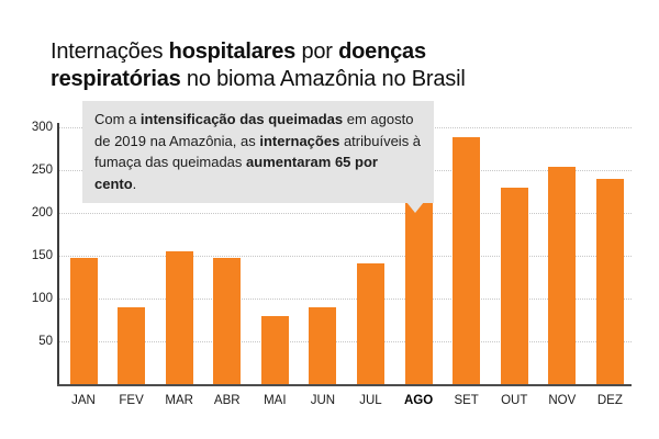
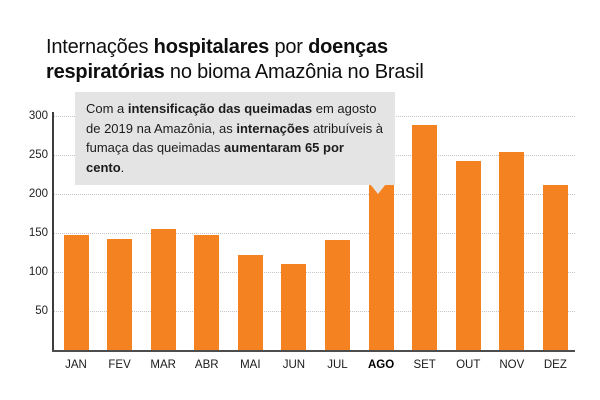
FEV: 90 -> 140
MAI: 80 -> 120
JUN: 90 -> 110
OUT: 230 -> 240
DEZ: 240 -> 210
